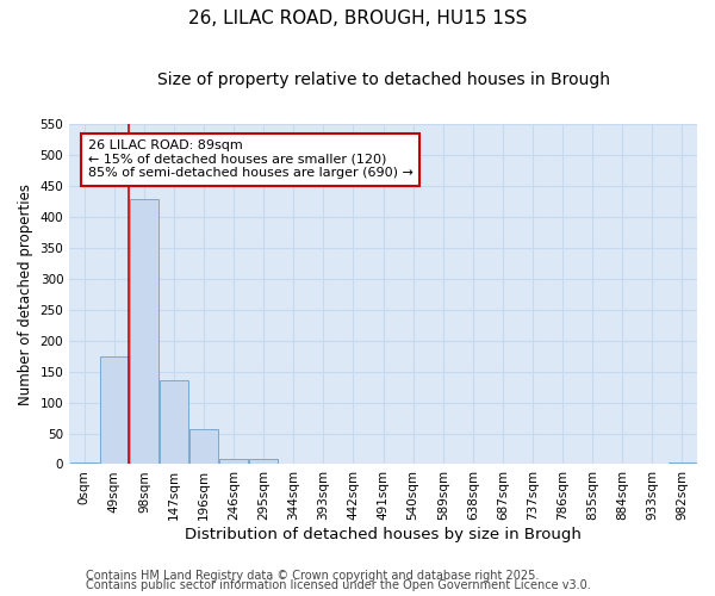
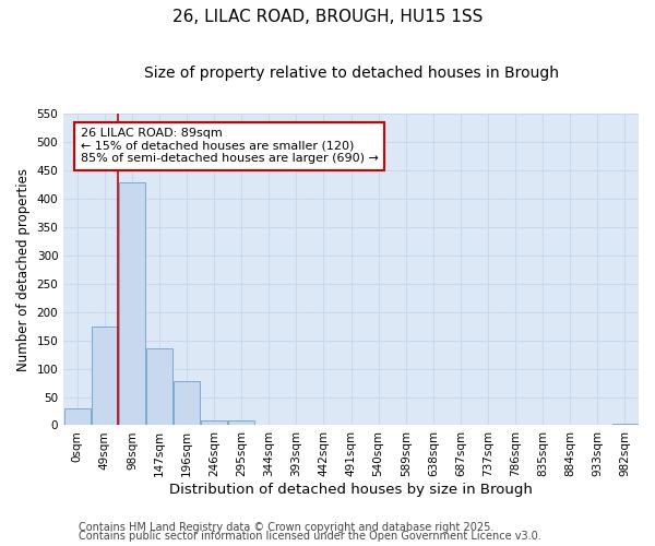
0sqm: 3 -> 30
196sqm: 57 -> 78
